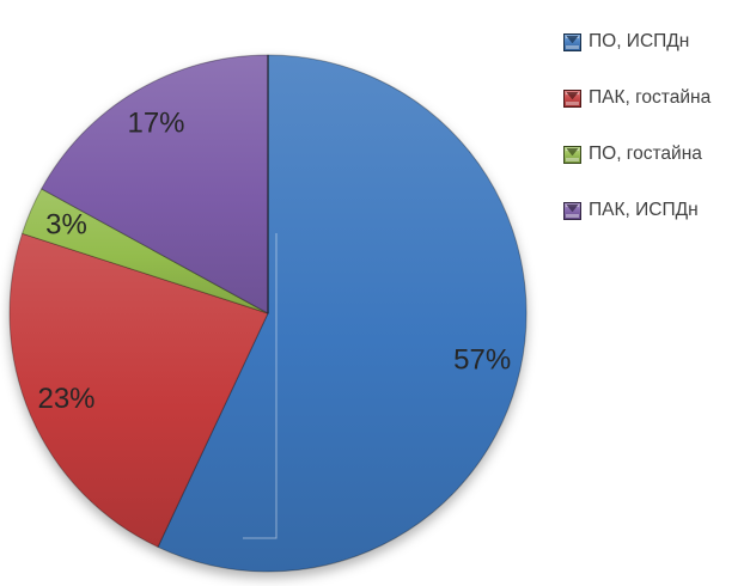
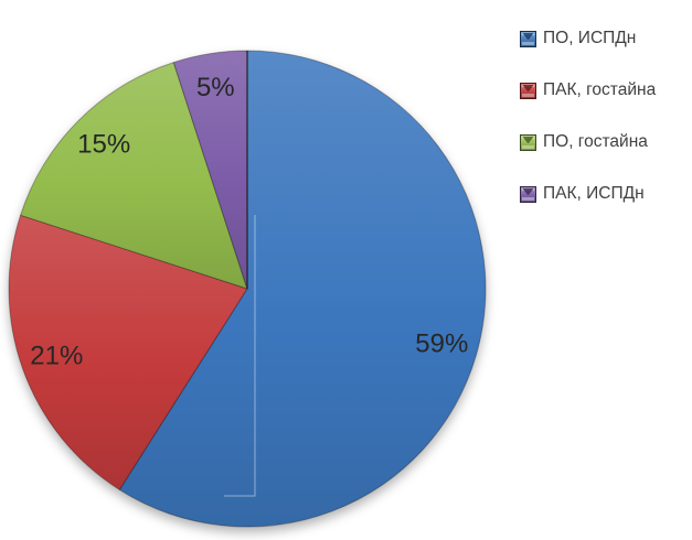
ПО, ИСПДн: 57% -> 59%
ПАК, гостайна: 23% -> 21%
ПО, гостайна: 3% -> 15%
ПАК, ИСПДн: 17% -> 5%
